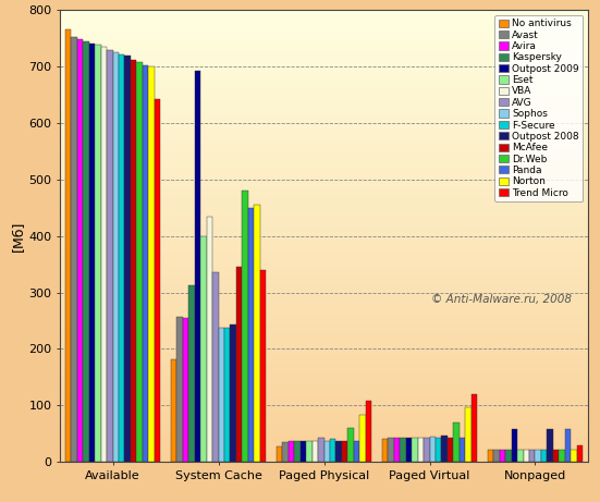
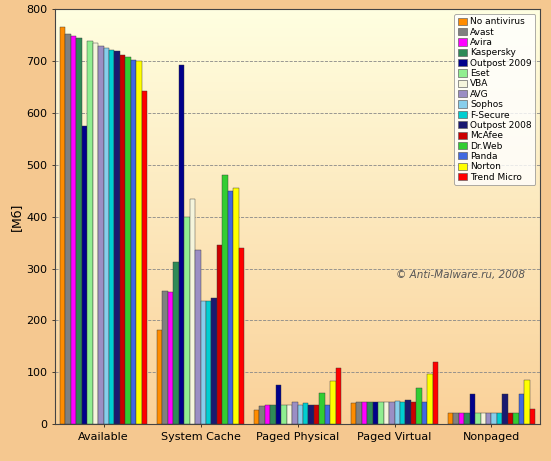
Outpost 2009/Available: 741 -> 574
Outpost 2009/Paged Physical: 37 -> 76
Norton/Nonpaged: 22 -> 86
